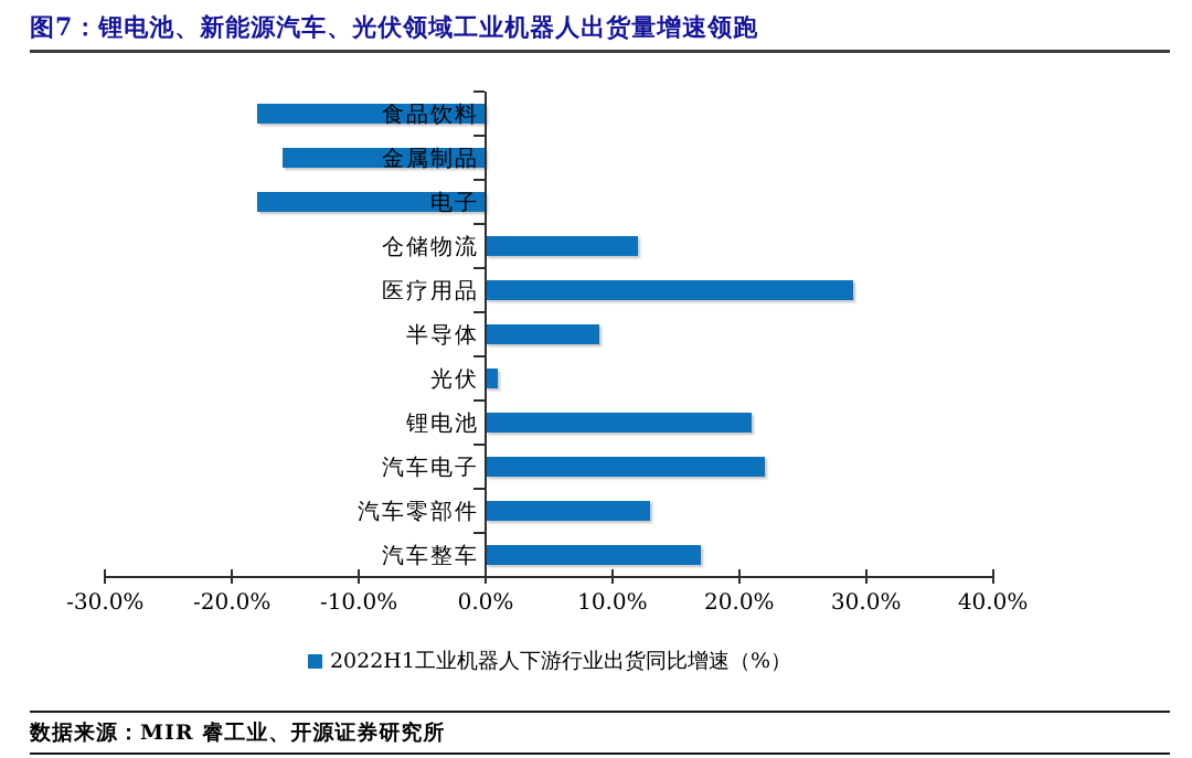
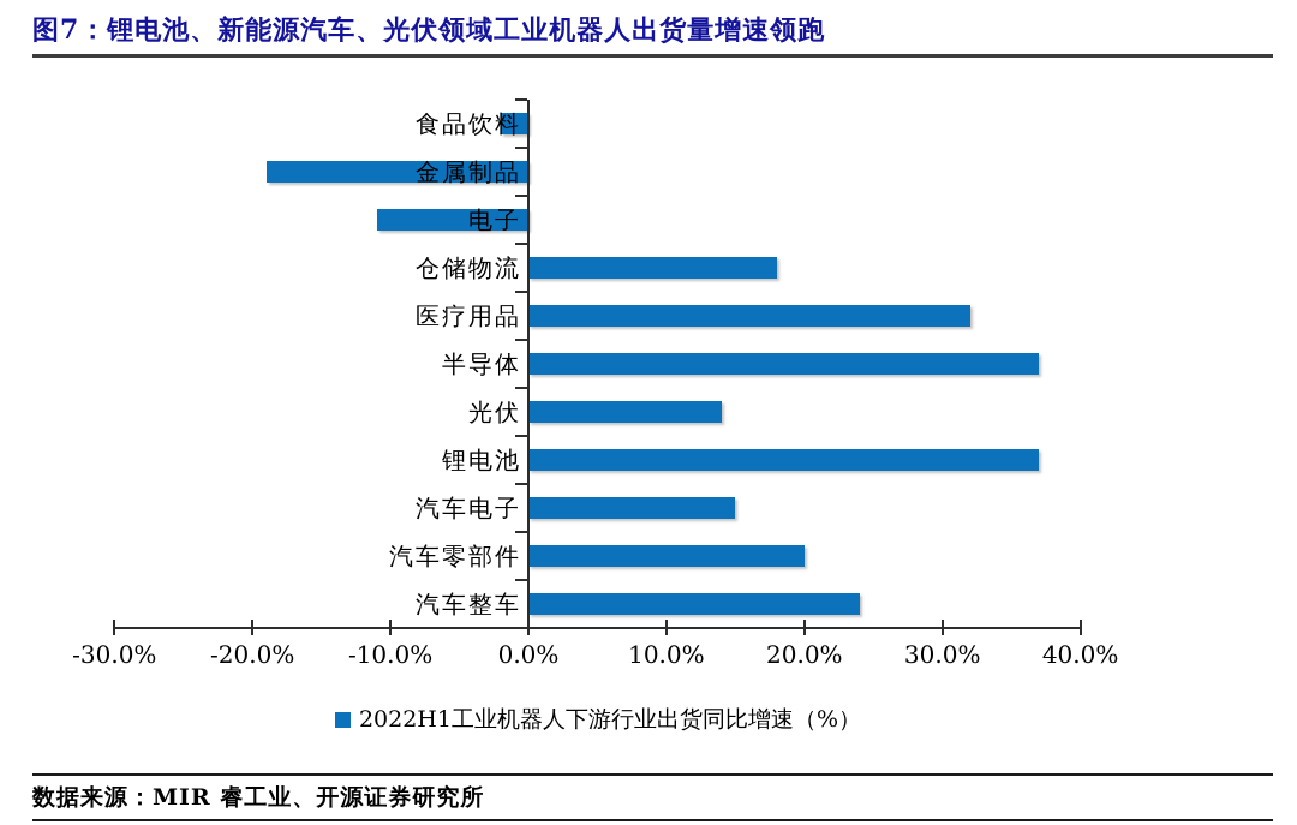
食品饮料: -18% -> -2%
金属制品: -16% -> -19%
电子: -18% -> -11%
仓储物流: 12% -> 18%
医疗用品: 29% -> 32%
半导体: 9% -> 37%
光伏: 1% -> 14%
锂电池: 21% -> 37%
汽车电子: 22% -> 15%
汽车零部件: 13% -> 20%
汽车整车: 17% -> 24%
